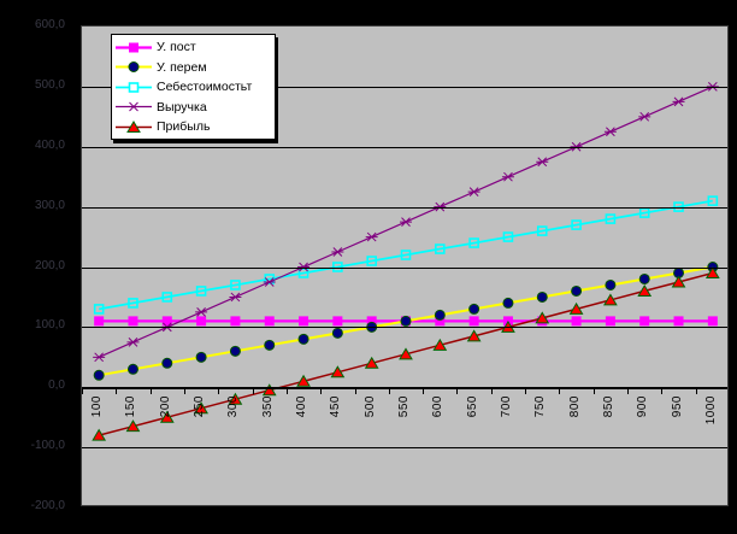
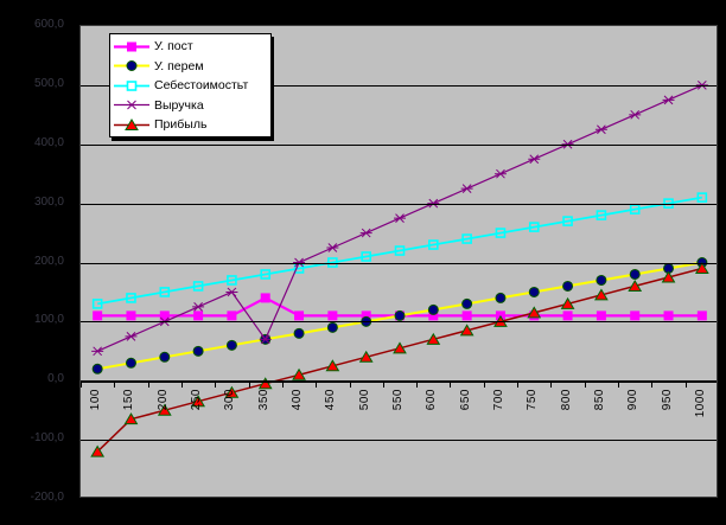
Прибыль/100: -80 -> -120
У. пост/350: 110 -> 140
Выручка/350: 180 -> 70
